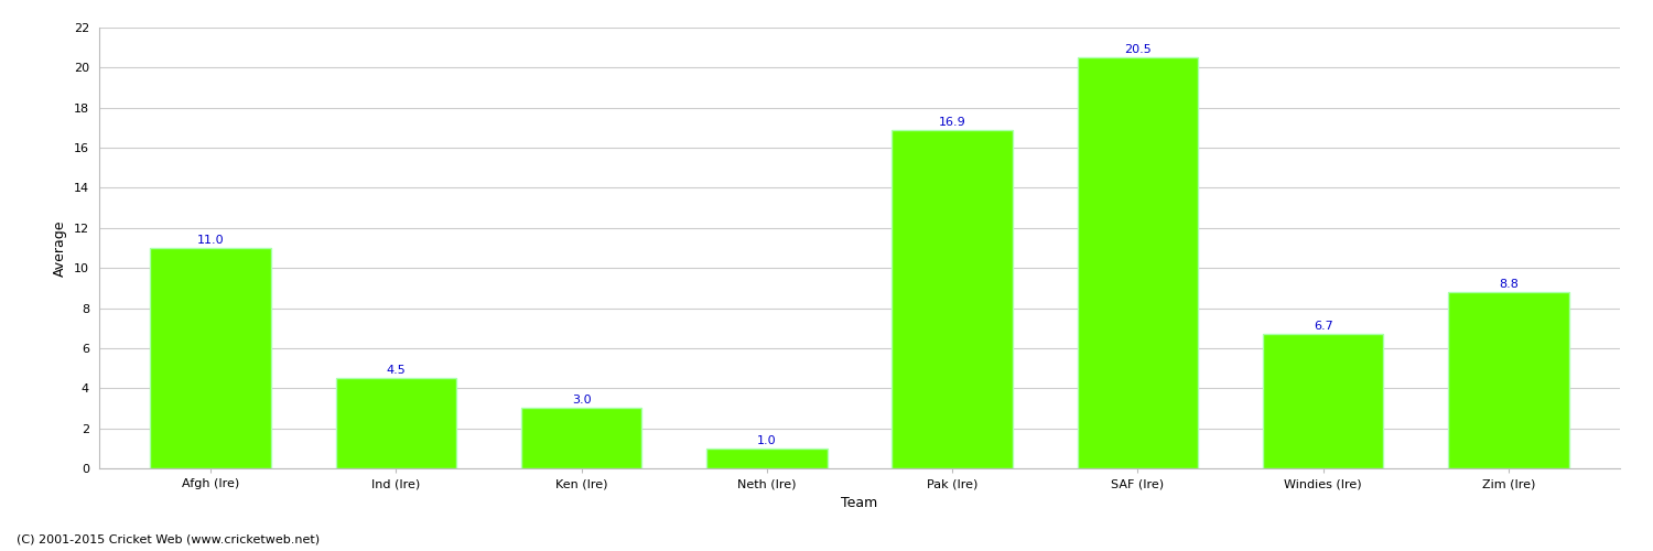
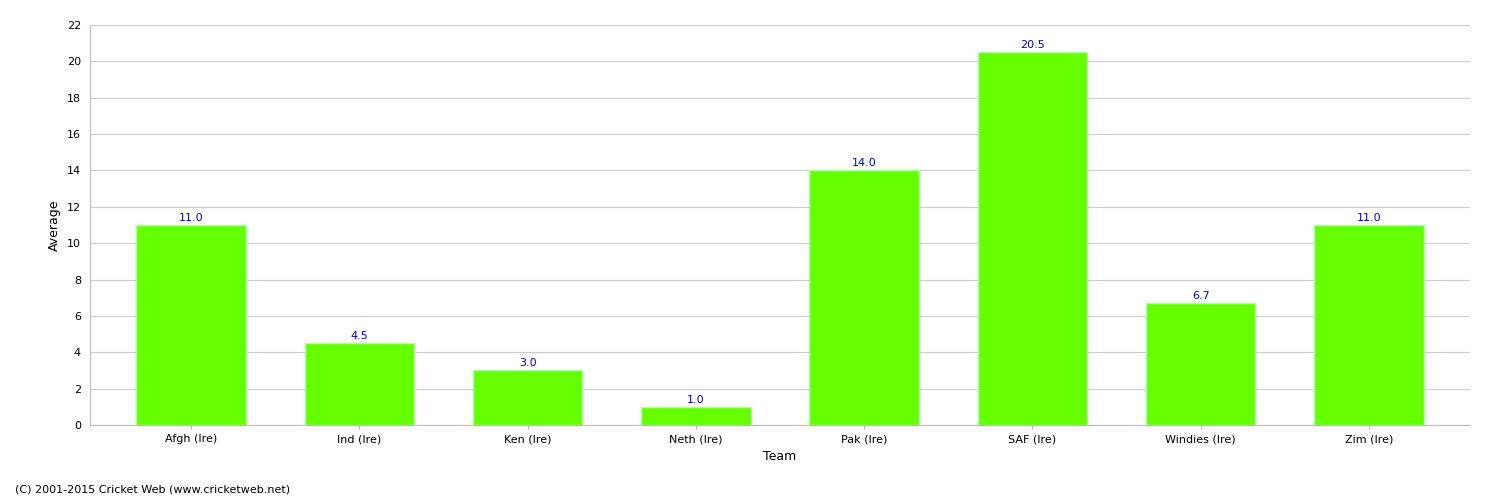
Pak (Ire): 16.9 -> 14.0
Zim (Ire): 8.8 -> 11.0
